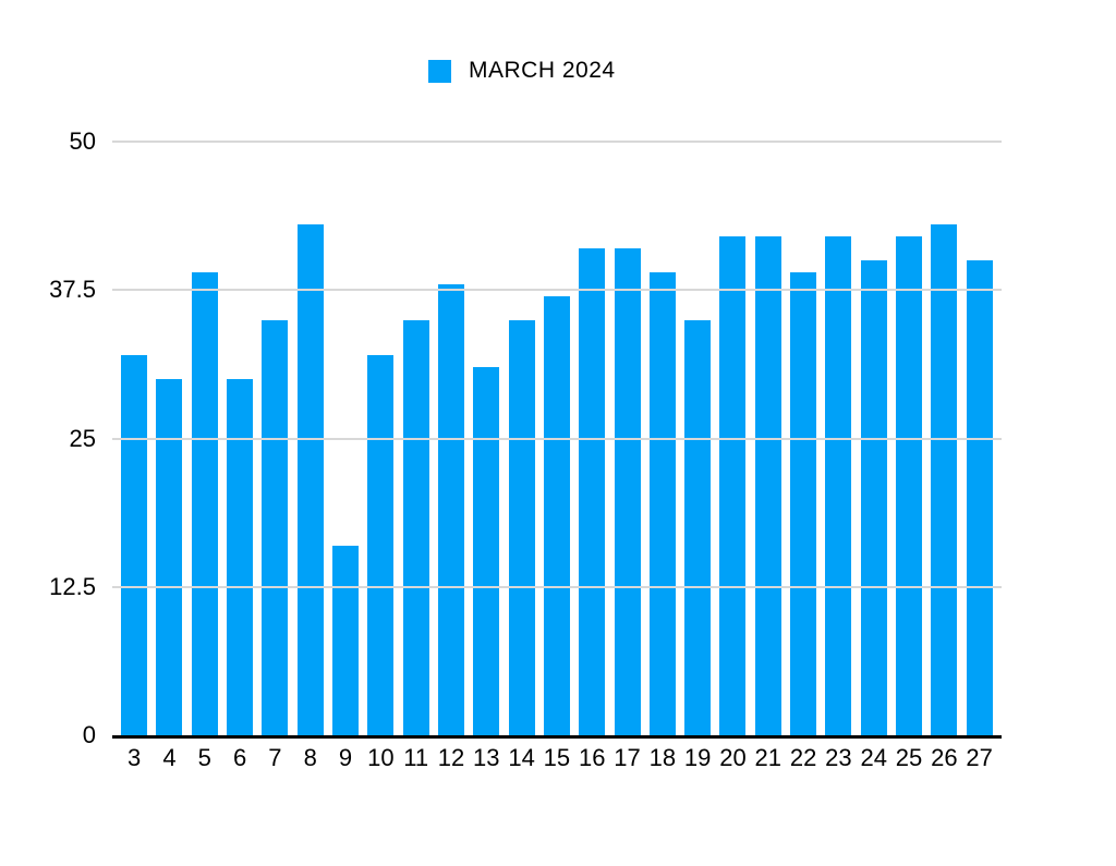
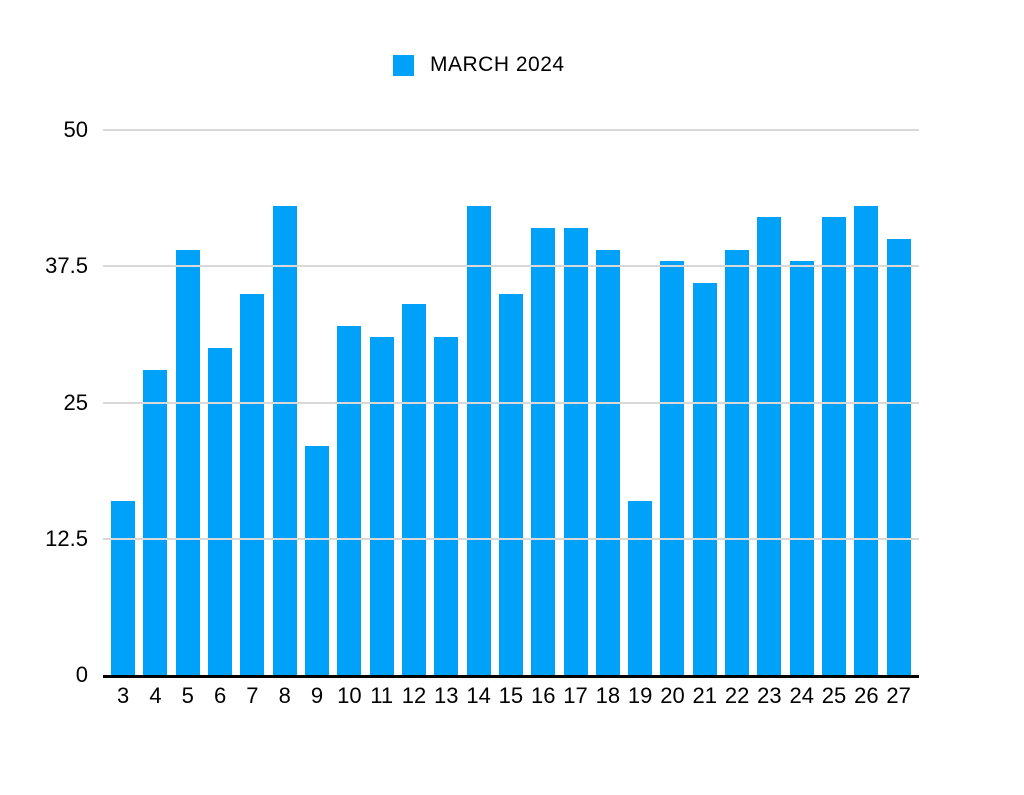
3: 32 -> 16
4: 30 -> 28
9: 16 -> 21
11: 35 -> 31
12: 38 -> 34
14: 35 -> 43
15: 37 -> 35
19: 35 -> 16
20: 42 -> 38
21: 42 -> 36
24: 40 -> 38
